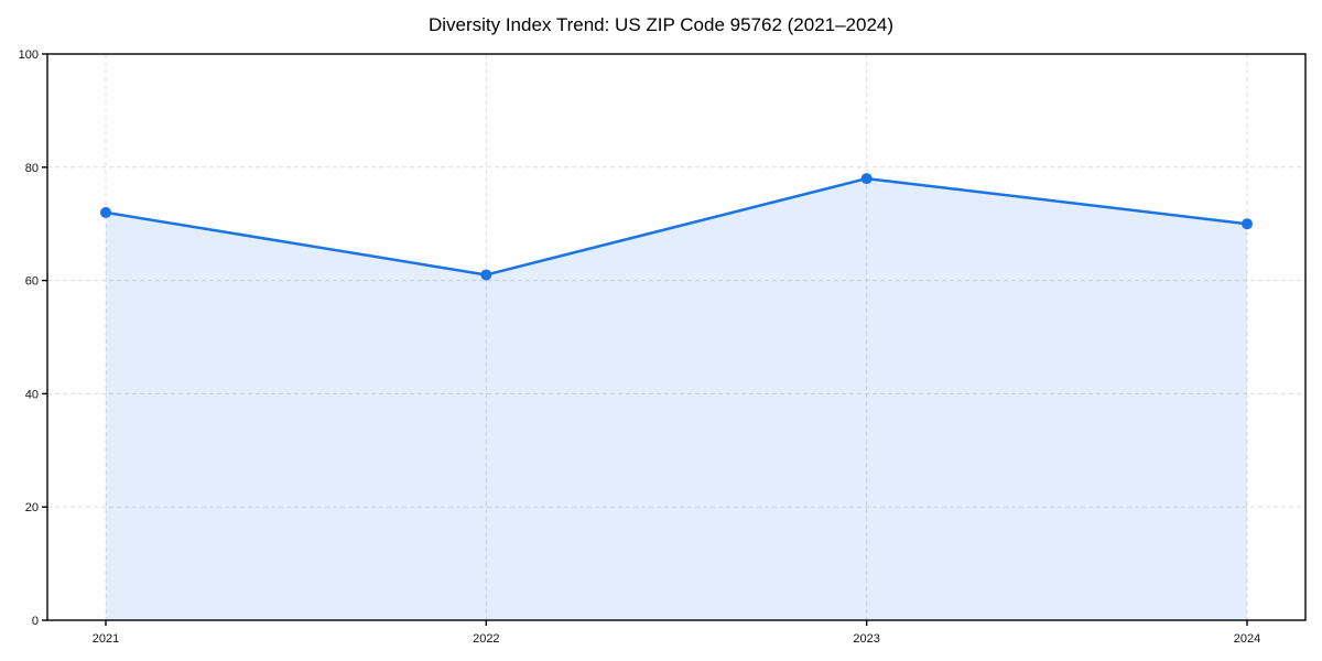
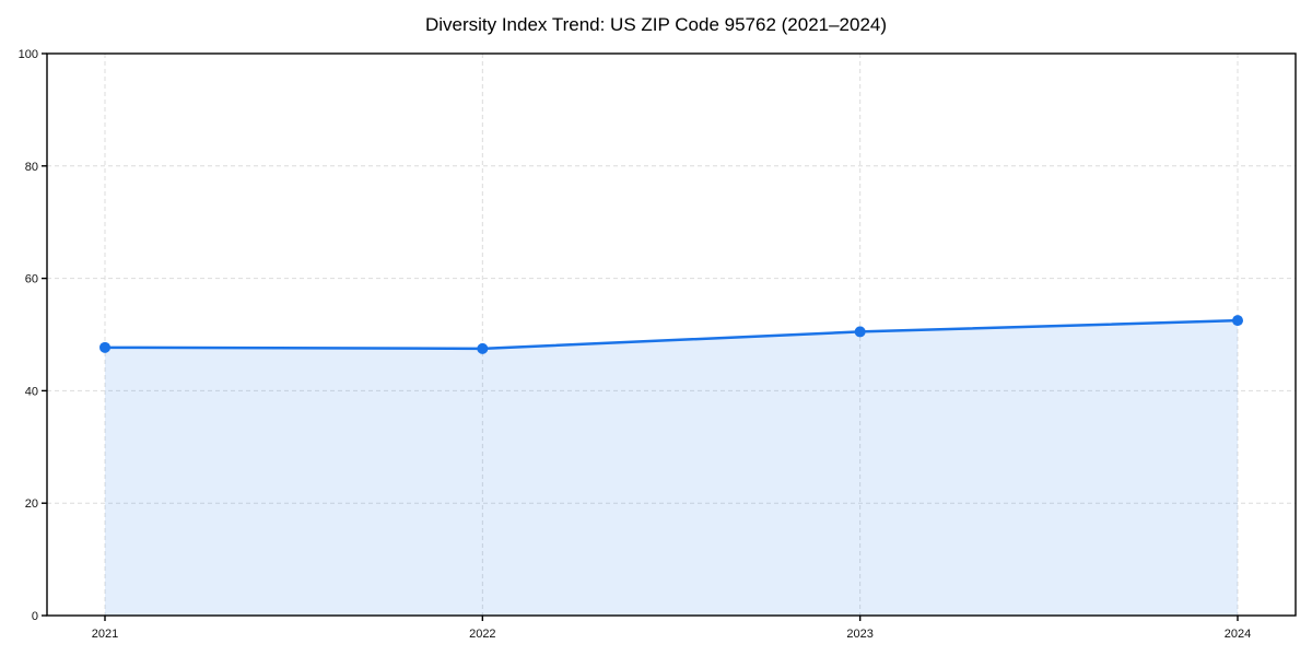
2021: 72 -> 48
2022: 61 -> 48
2023: 78 -> 50
2024: 70 -> 52
